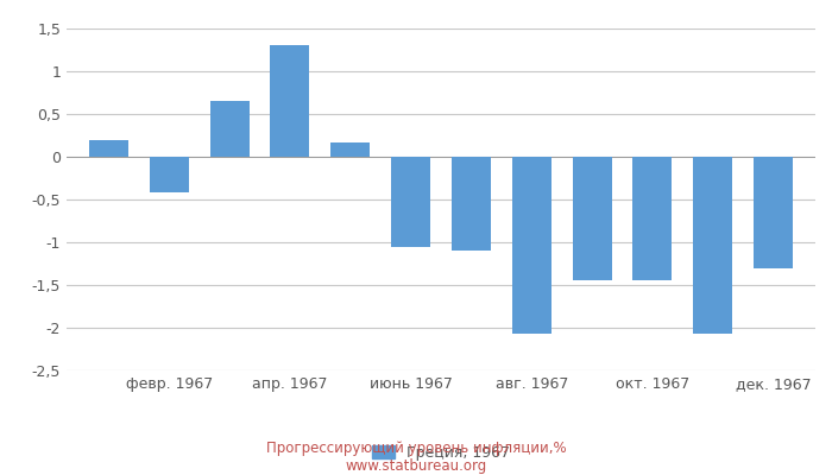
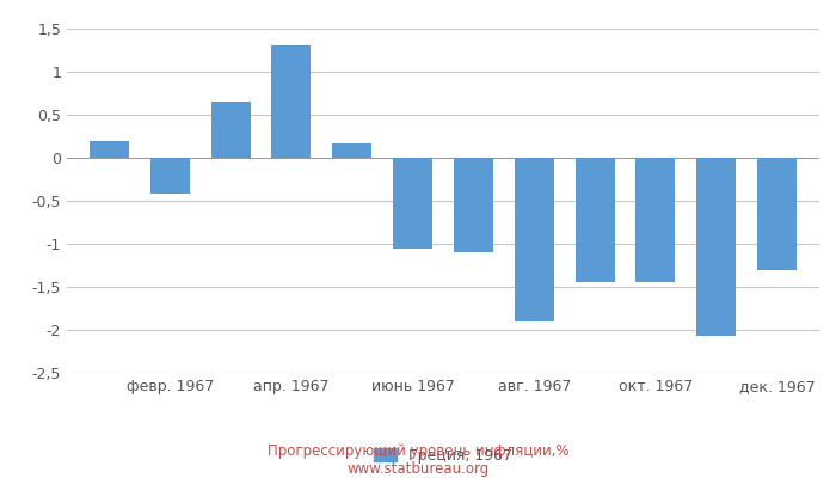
авг. 1967: -2,07 -> -1,90
